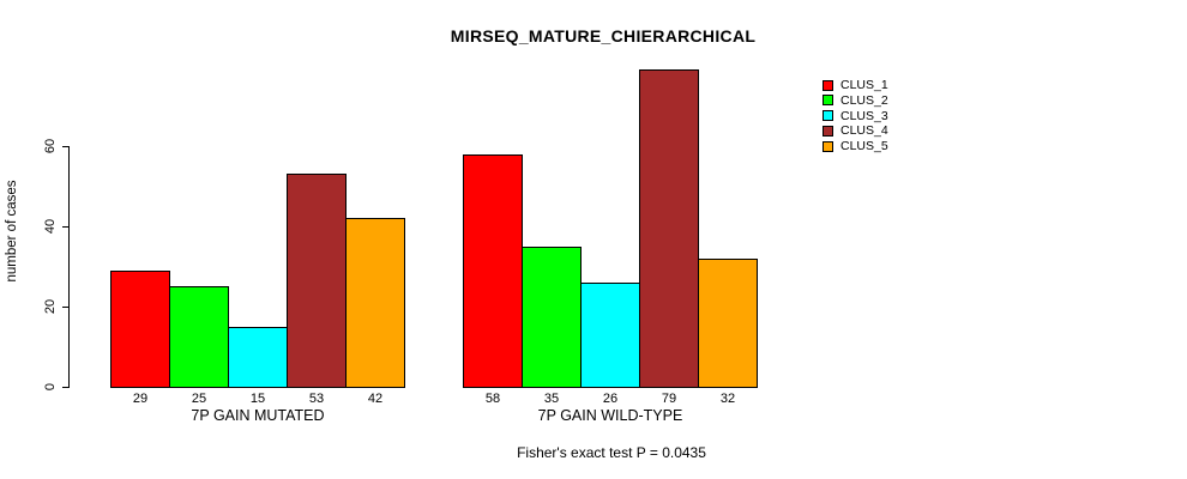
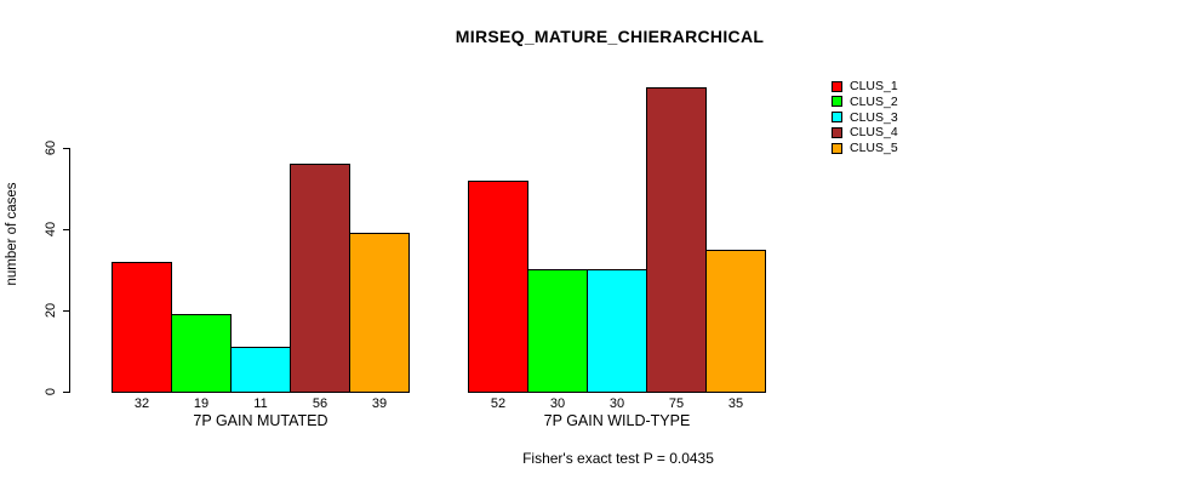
CLUS_1/7P GAIN MUTATED: 29 -> 32
CLUS_2/7P GAIN MUTATED: 25 -> 19
CLUS_3/7P GAIN MUTATED: 15 -> 11
CLUS_4/7P GAIN MUTATED: 53 -> 56
CLUS_5/7P GAIN MUTATED: 42 -> 39
CLUS_1/7P GAIN WILD-TYPE: 58 -> 52
CLUS_2/7P GAIN WILD-TYPE: 35 -> 30
CLUS_3/7P GAIN WILD-TYPE: 26 -> 30
CLUS_4/7P GAIN WILD-TYPE: 79 -> 75
CLUS_5/7P GAIN WILD-TYPE: 32 -> 35
